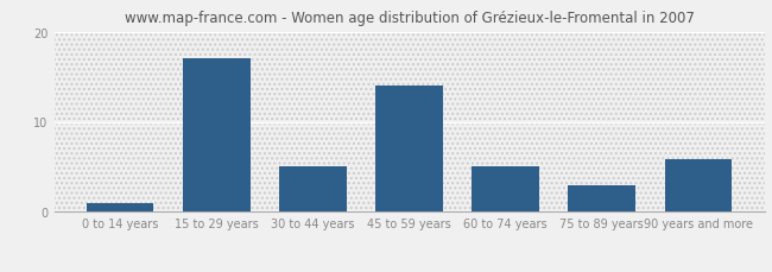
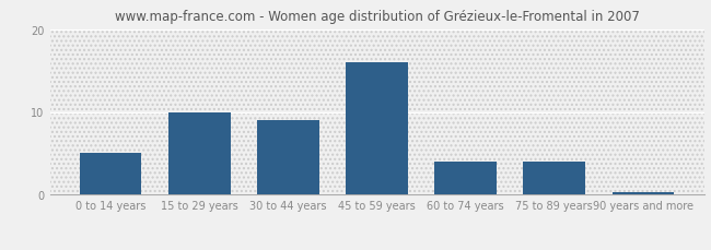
0 to 14 years: 1.0 -> 5.0
15 to 29 years: 17.0 -> 10.0
30 to 44 years: 5.0 -> 9.0
45 to 59 years: 14.0 -> 16.0
60 to 74 years: 5.0 -> 4.0
75 to 89 years: 3.0 -> 4.0
90 years and more: 5.8 -> 0.3
